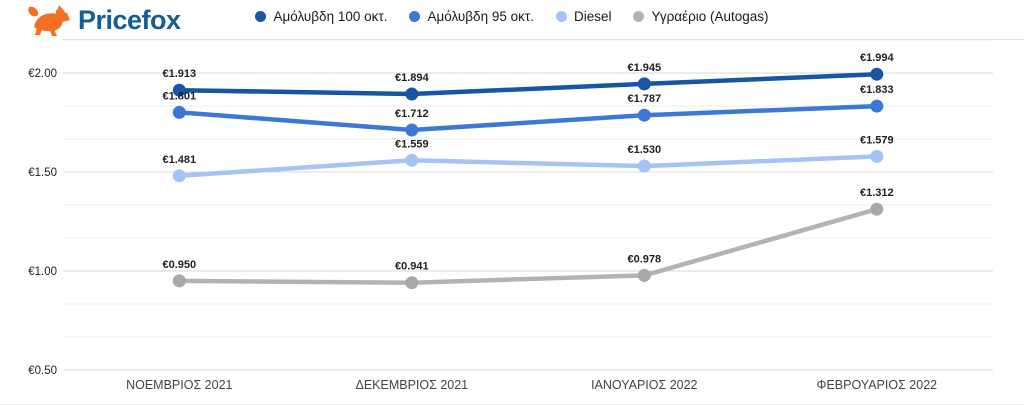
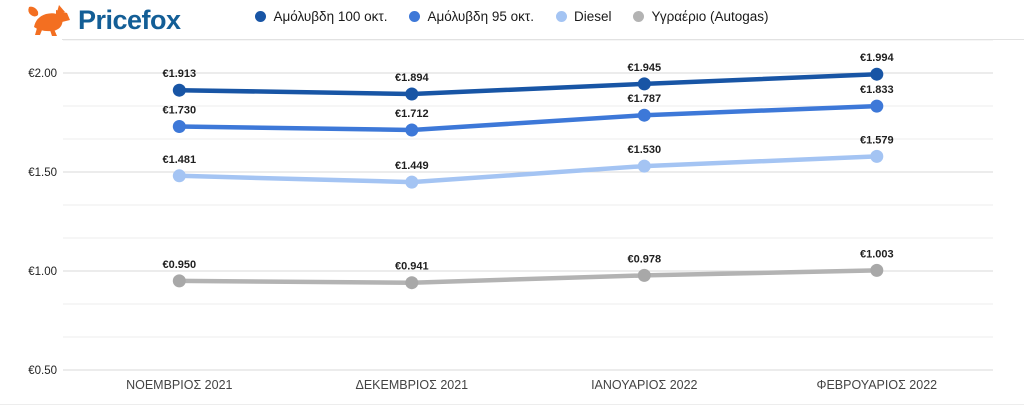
Αμόλυβδη 95 οκτ./ΝΟΕΜΒΡΙΟΣ 2021: €1.801 -> €1.730
Diesel/ΔΕΚΕΜΒΡΙΟΣ 2021: €1.559 -> €1.449
Υγραέριο (Autogas)/ΦΕΒΡΟΥΑΡΙΟΣ 2022: €1.312 -> €1.003
